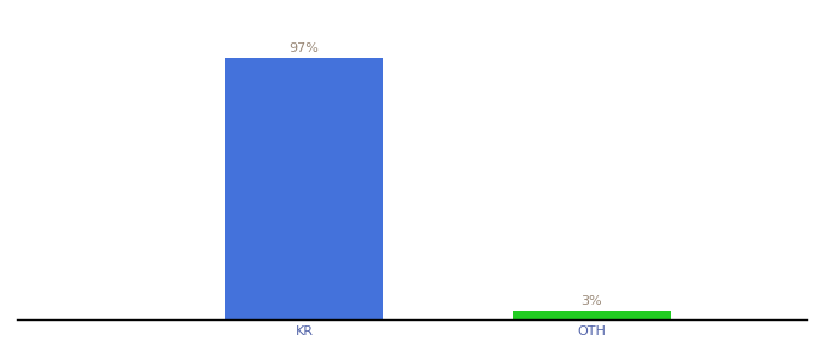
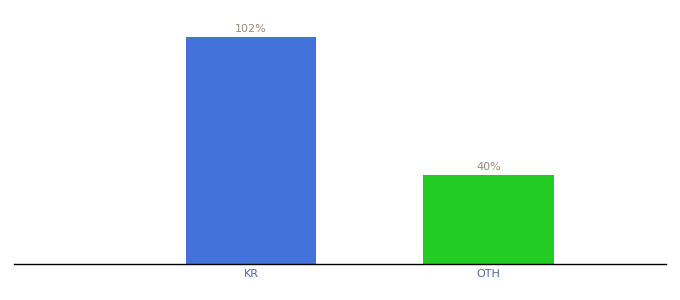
KR: 97% -> 102%
OTH: 3% -> 40%
